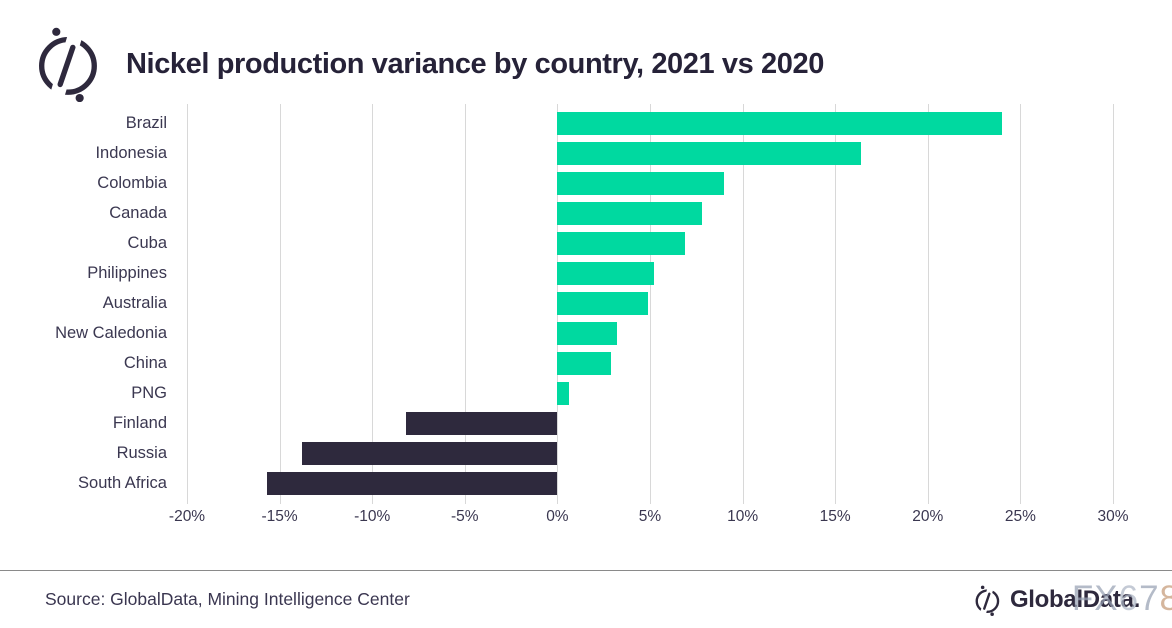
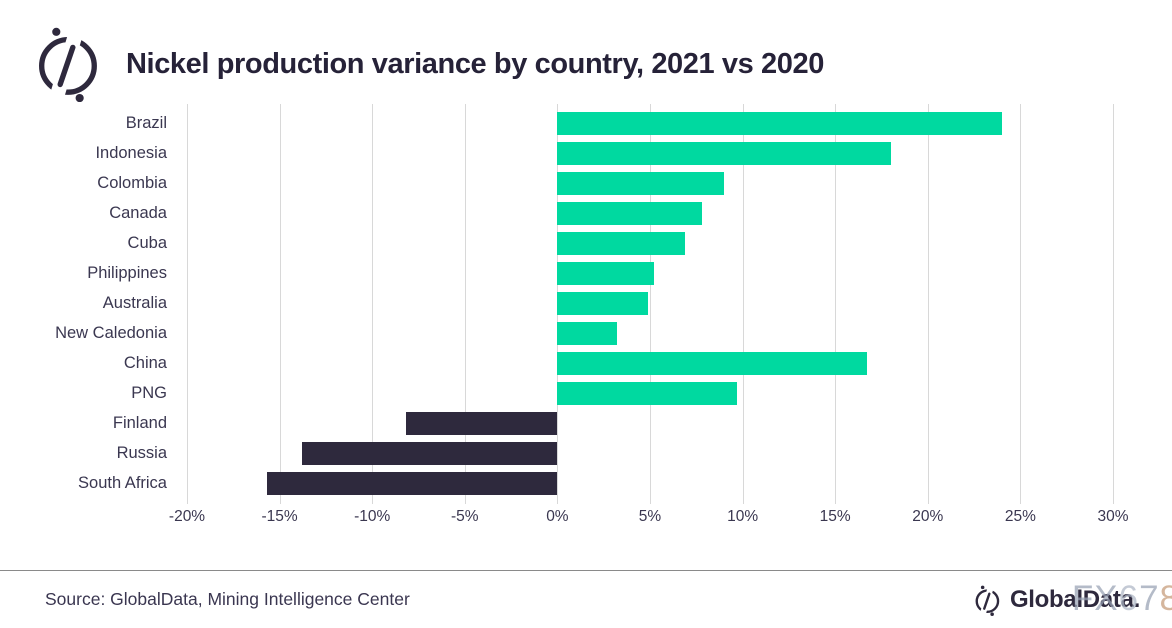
Indonesia: 16.4% -> 18.0%
China: 2.9% -> 16.7%
PNG: 0.6% -> 9.7%
